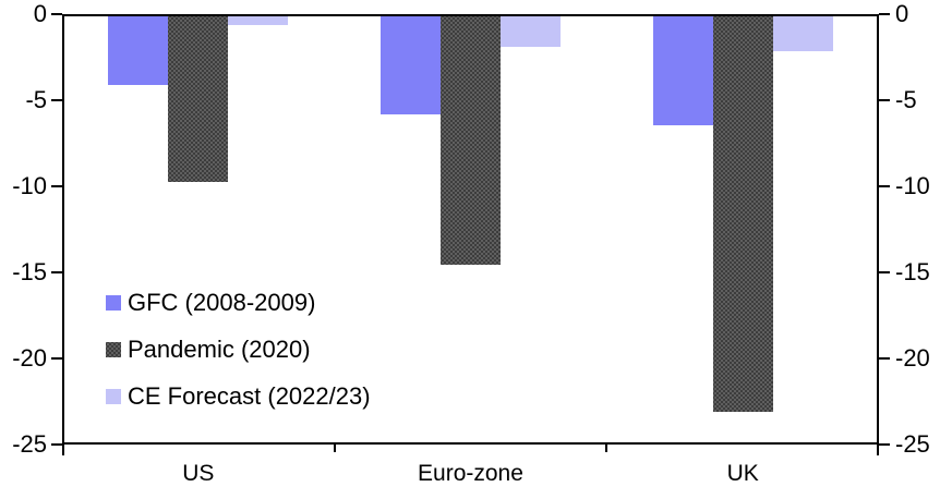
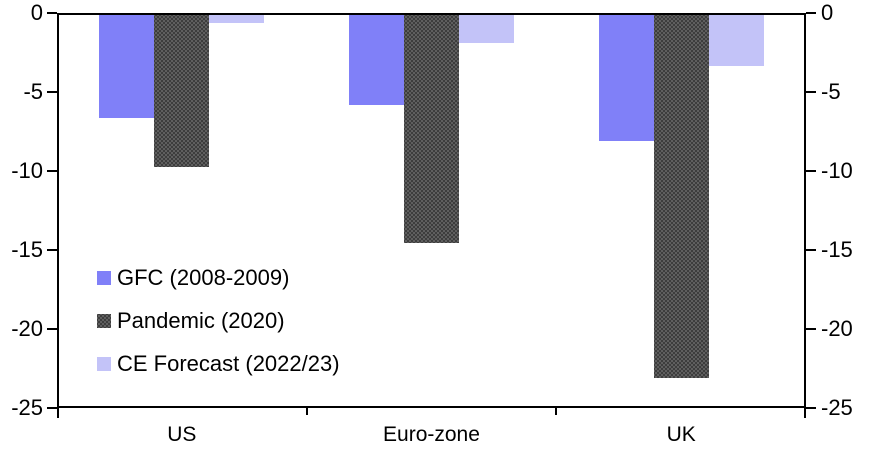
GFC (2008-2009)/US: -4.0 -> -6.5
GFC (2008-2009)/UK: -6.3 -> -8.0
CE Forecast (2022/23)/UK: -2.0 -> -3.2
